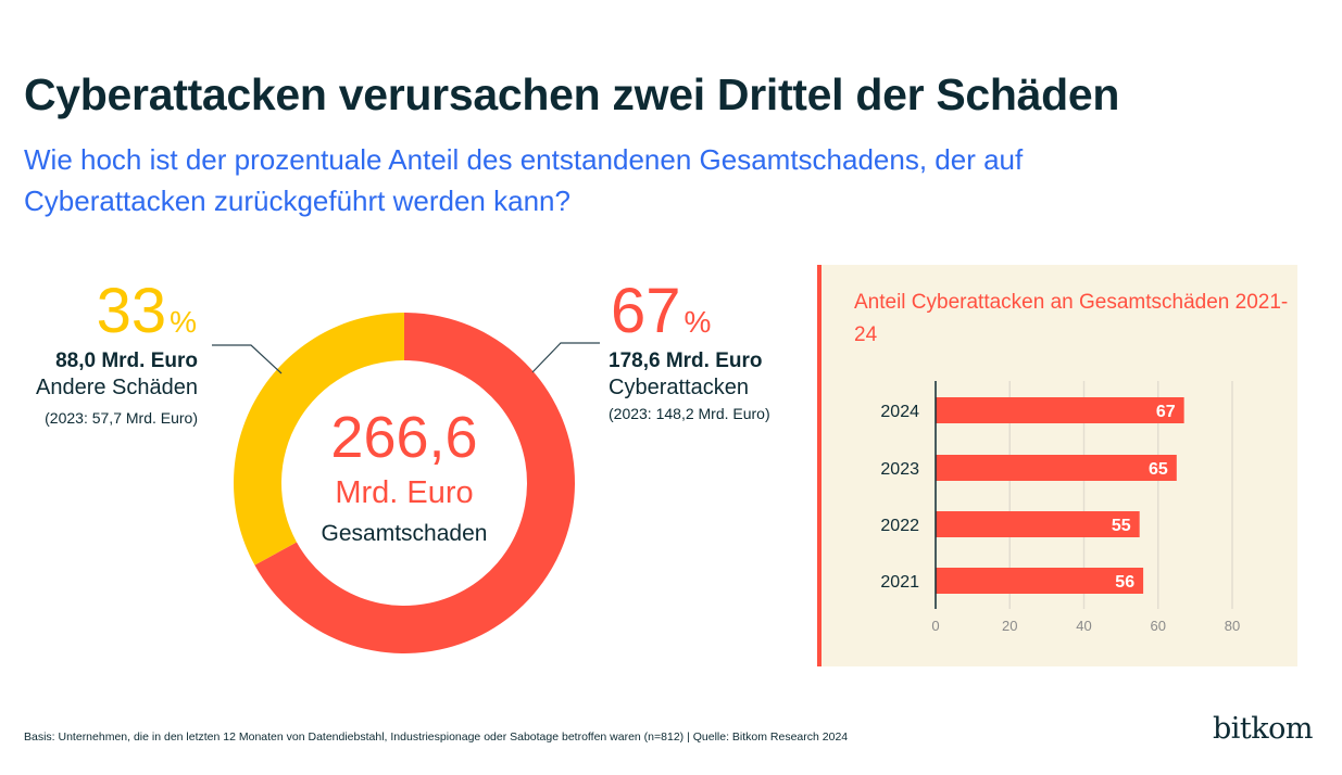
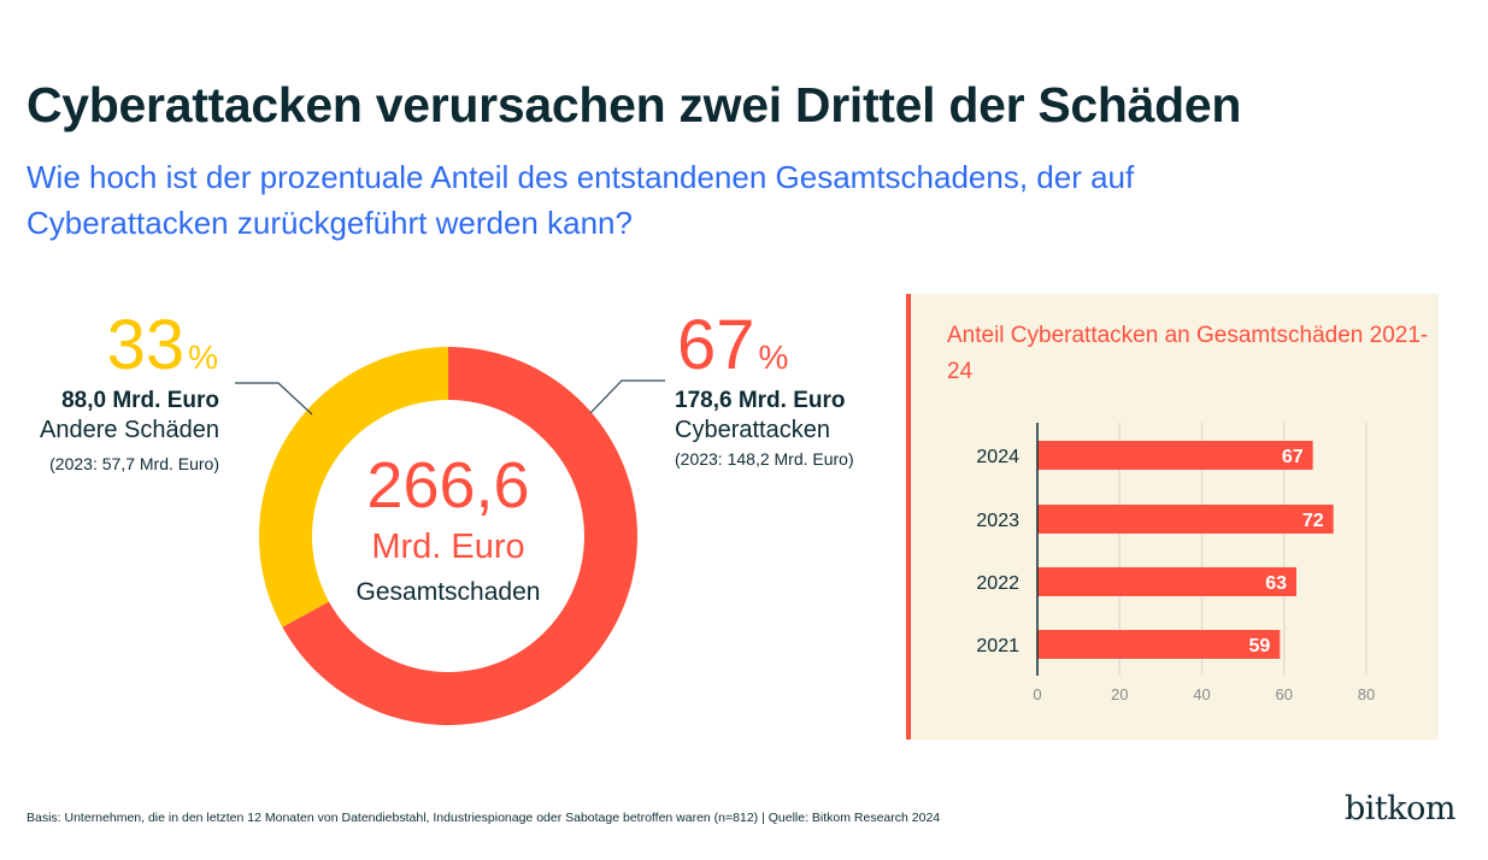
Anteil Cyberattacken an Gesamtschäden 2021-24/2023: 65 -> 72
Anteil Cyberattacken an Gesamtschäden 2021-24/2022: 55 -> 63
Anteil Cyberattacken an Gesamtschäden 2021-24/2021: 56 -> 59
